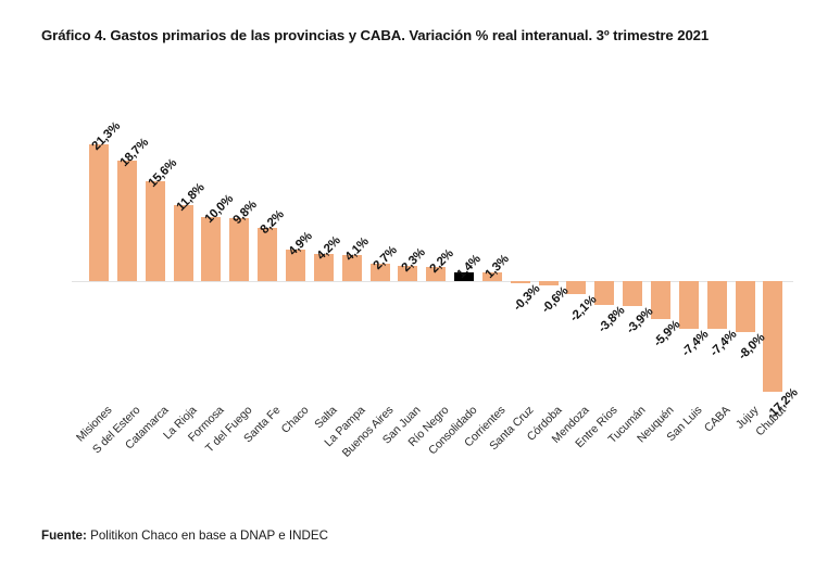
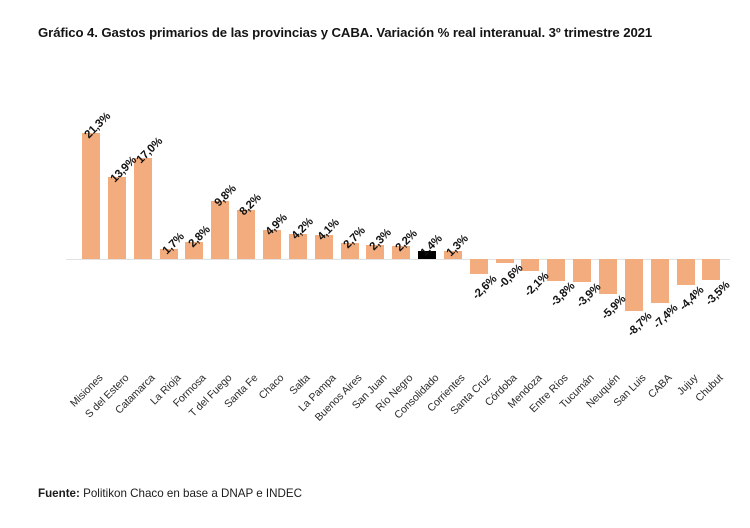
S del Estero: 18,7% -> 13,9%
Catamarca: 15,6% -> 17,0%
La Rioja: 11,8% -> 1,7%
Formosa: 10,0% -> 2,8%
Santa Cruz: -0,3% -> -2,6%
San Luis: -7,4% -> -8,7%
Jujuy: -8,0% -> -4,4%
Chubut: -17,2% -> -3,5%
